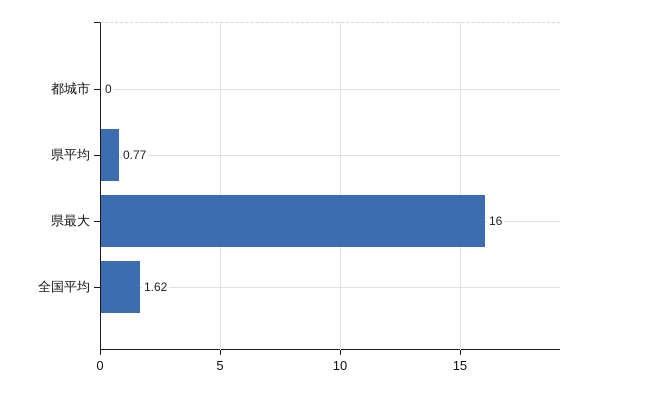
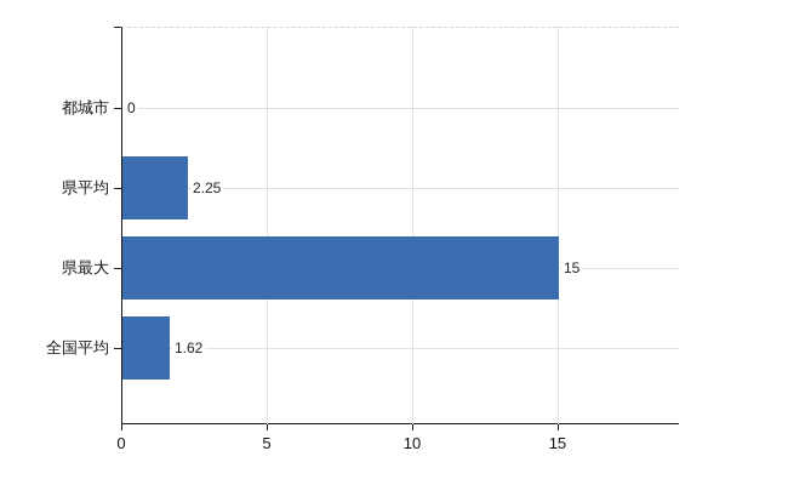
県平均: 0.77 -> 2.25
県最大: 16 -> 15
